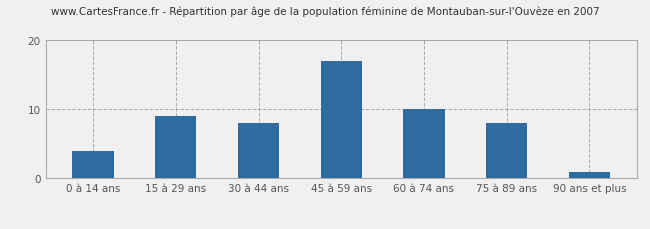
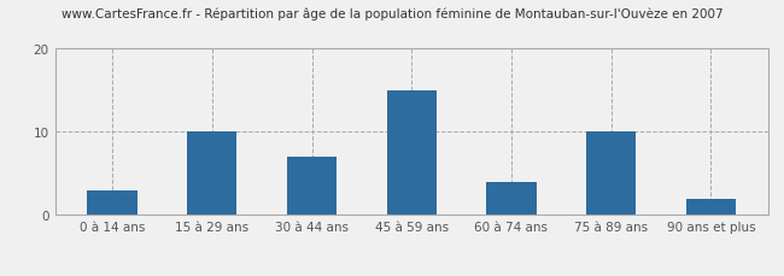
0 à 14 ans: 4 -> 3
15 à 29 ans: 9 -> 10
30 à 44 ans: 8 -> 7
45 à 59 ans: 17 -> 15
60 à 74 ans: 10 -> 4
75 à 89 ans: 8 -> 10
90 ans et plus: 1 -> 2
